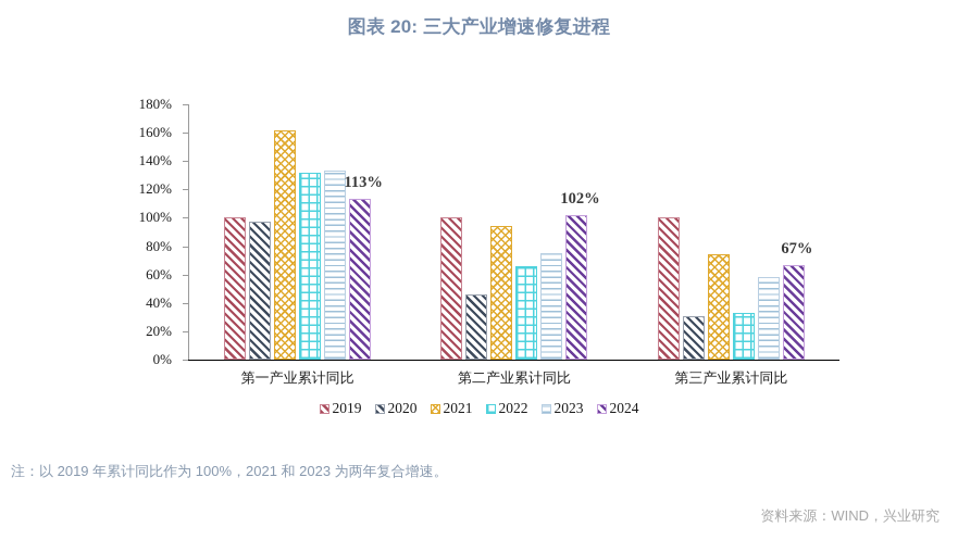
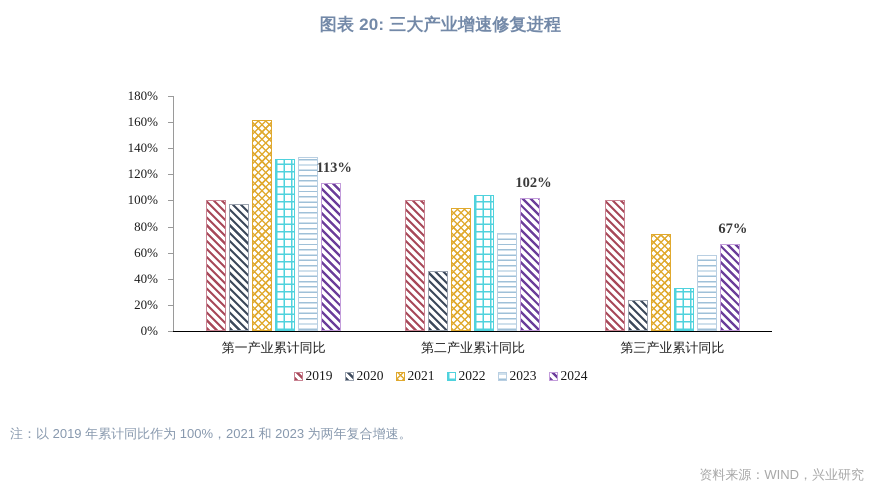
2022/第二产业累计同比: 66% -> 104%
2020/第三产业累计同比: 31% -> 24%
